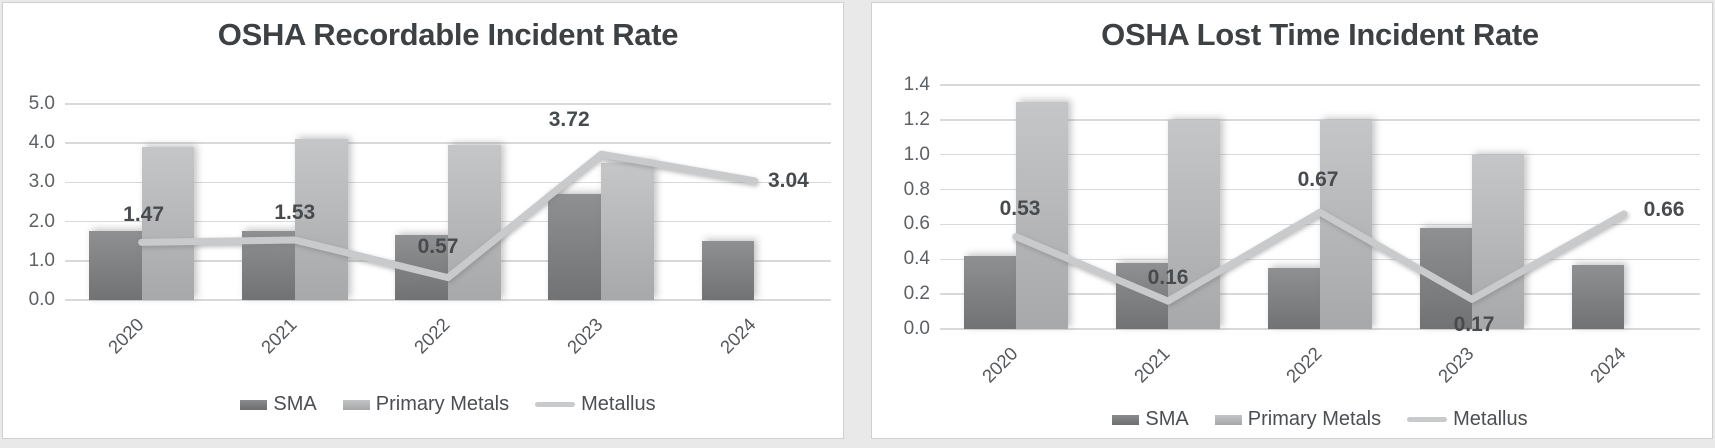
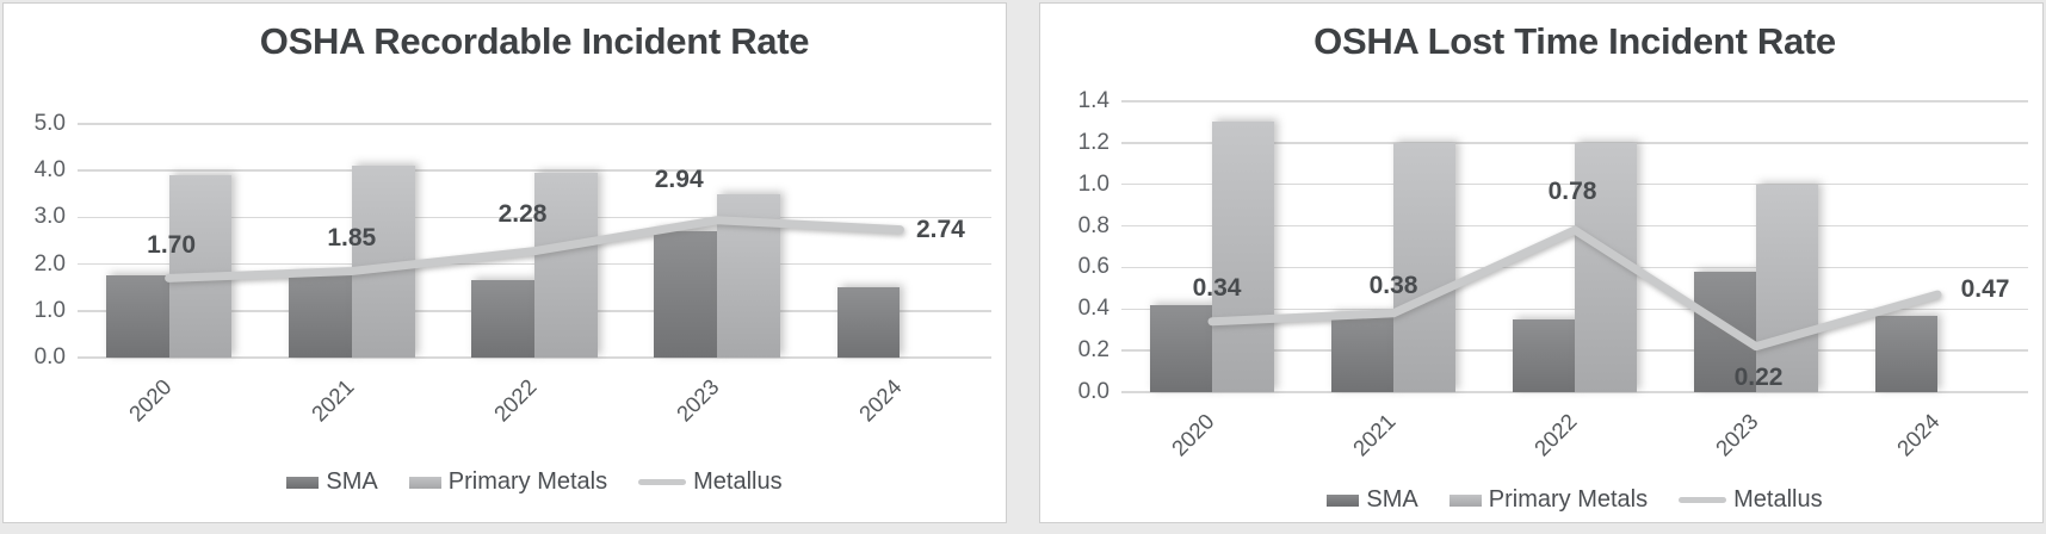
OSHA Recordable Incident Rate/Metallus/2020: 1.47 -> 1.70
OSHA Recordable Incident Rate/Metallus/2021: 1.53 -> 1.85
OSHA Recordable Incident Rate/Metallus/2022: 0.57 -> 2.28
OSHA Recordable Incident Rate/Metallus/2023: 3.72 -> 2.94
OSHA Recordable Incident Rate/Metallus/2024: 3.04 -> 2.74
OSHA Lost Time Incident Rate/Metallus/2020: 0.53 -> 0.34
OSHA Lost Time Incident Rate/Metallus/2021: 0.16 -> 0.38
OSHA Lost Time Incident Rate/Metallus/2022: 0.67 -> 0.78
OSHA Lost Time Incident Rate/Metallus/2023: 0.17 -> 0.22
OSHA Lost Time Incident Rate/Metallus/2024: 0.66 -> 0.47
